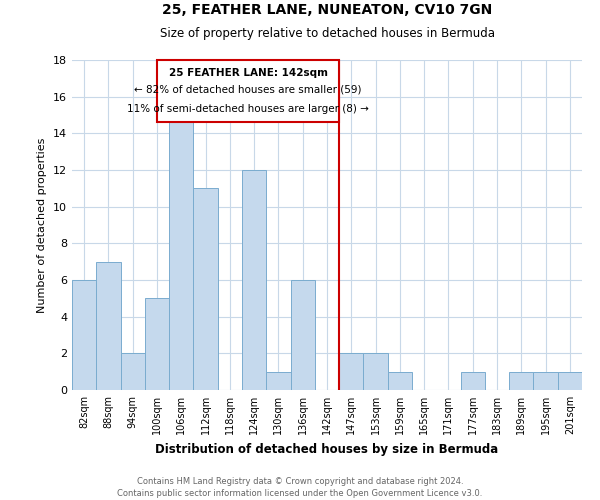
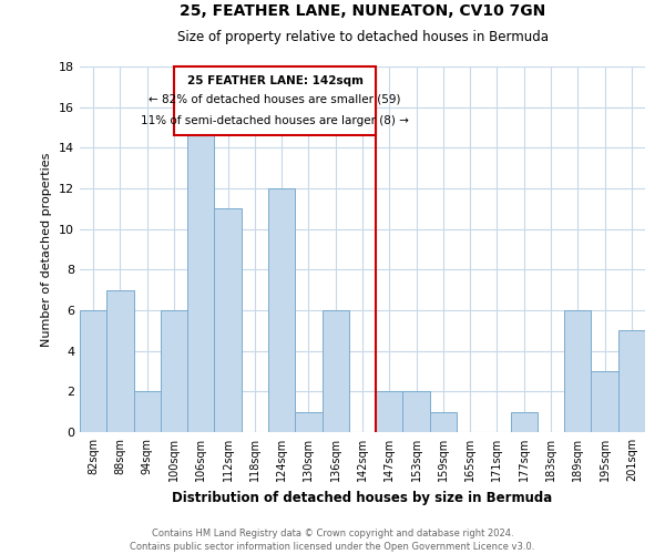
100sqm: 5 -> 6
189sqm: 1 -> 6
195sqm: 1 -> 3
201sqm: 1 -> 5
